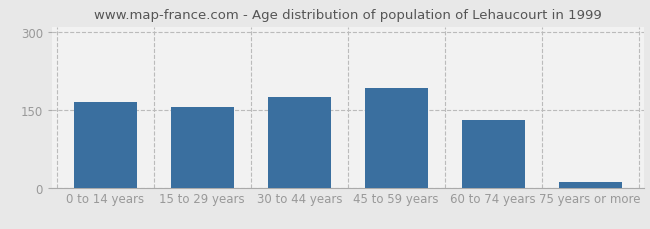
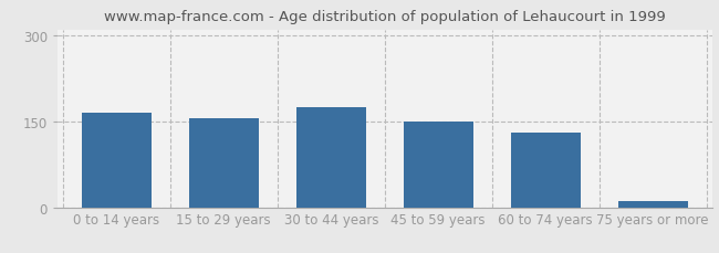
45 to 59 years: 192 -> 149
